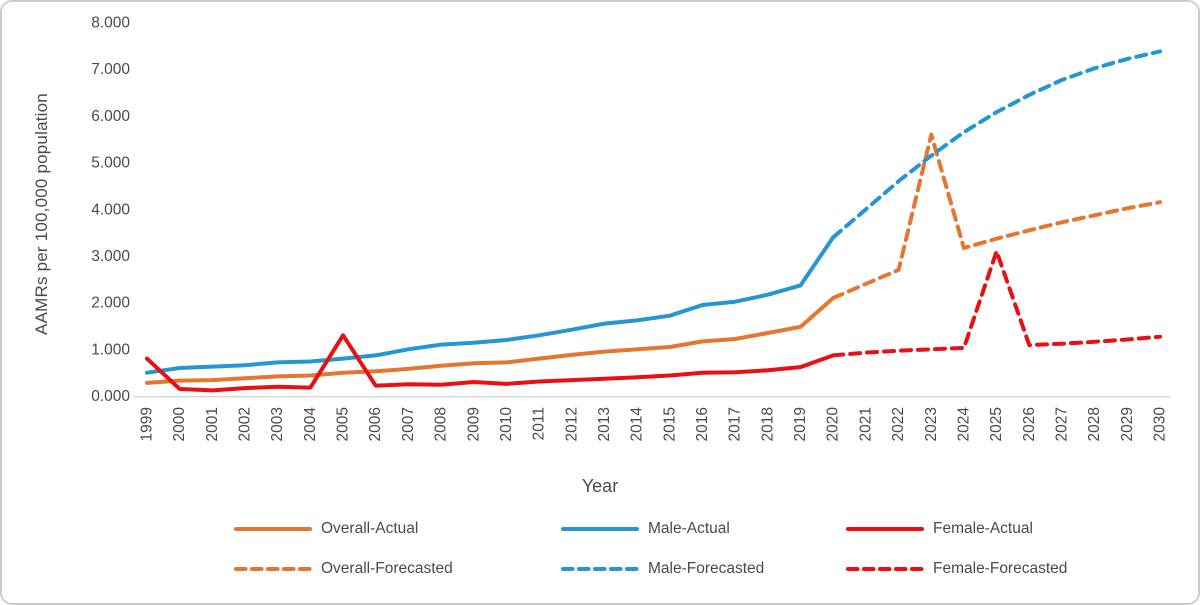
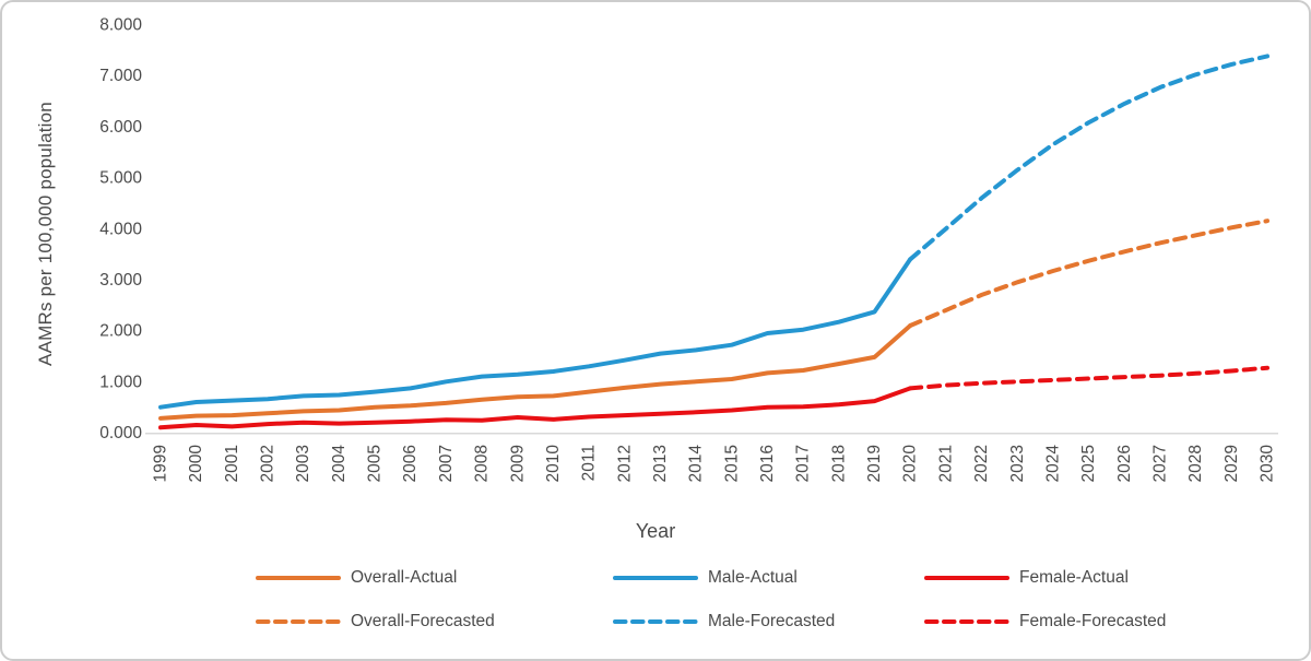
Female-Actual/1999: 0.8 -> 0.1
Female-Actual/2005: 1.3 -> 0.2
Overall-Forecasted/2023: 5.6 -> 3.0
Female-Forecasted/2025: 3.1 -> 1.1
